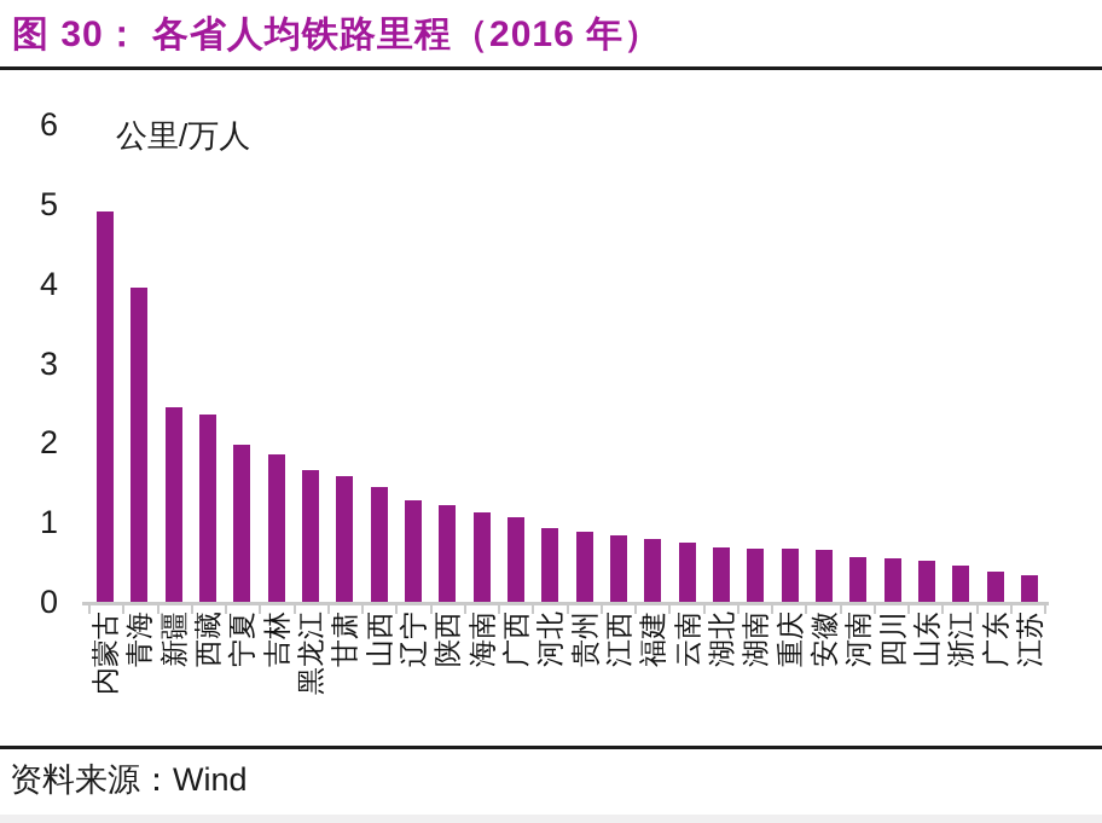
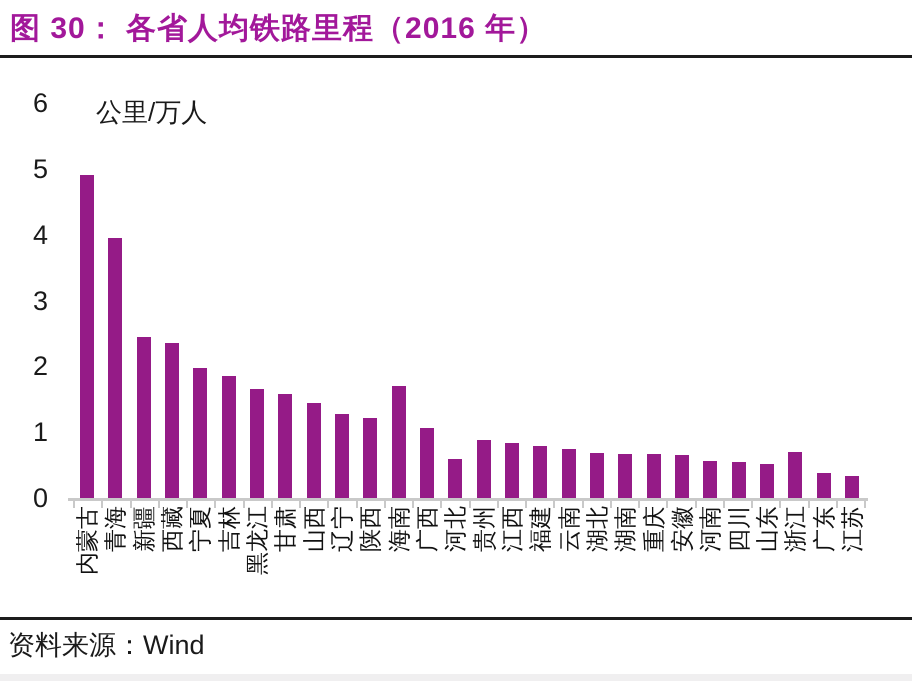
海南: 1.1 -> 1.7
河北: 0.9 -> 0.6
浙江: 0.5 -> 0.7
